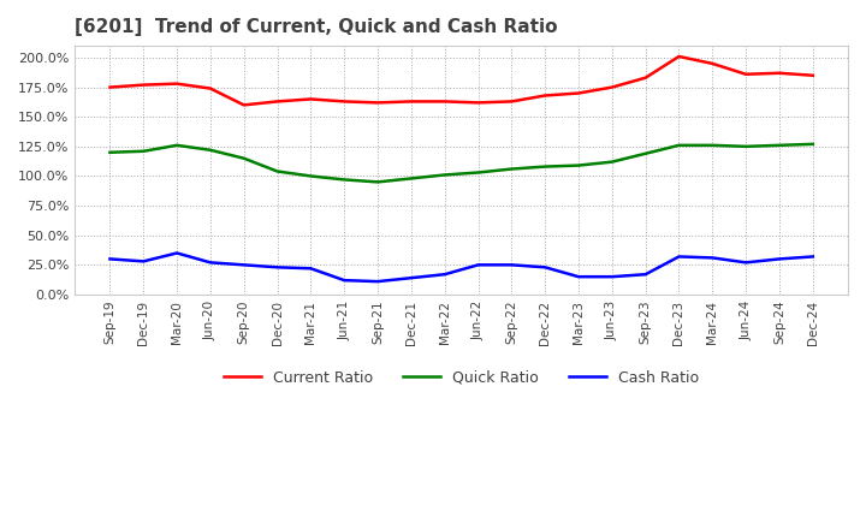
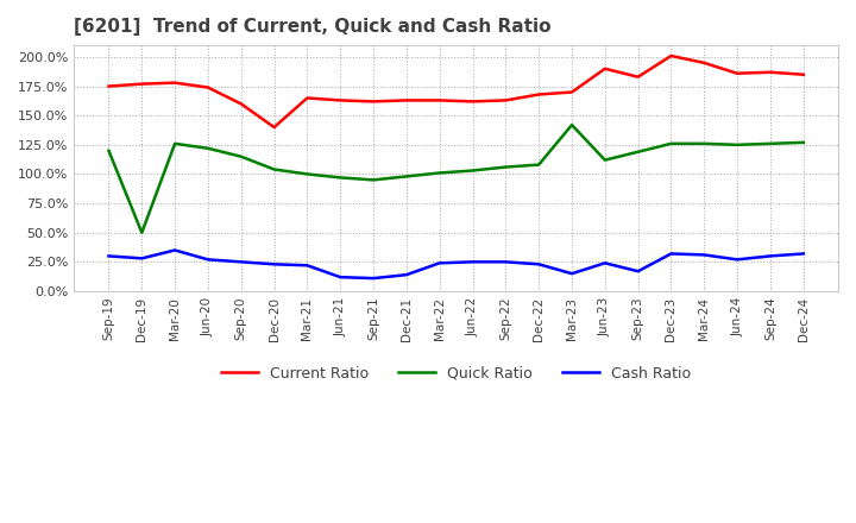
Quick Ratio/Dec-19: 121% -> 50%
Current Ratio/Dec-20: 163% -> 140%
Cash Ratio/Mar-22: 17% -> 24%
Quick Ratio/Mar-23: 109% -> 142%
Current Ratio/Jun-23: 175% -> 190%
Cash Ratio/Jun-23: 15% -> 24%
